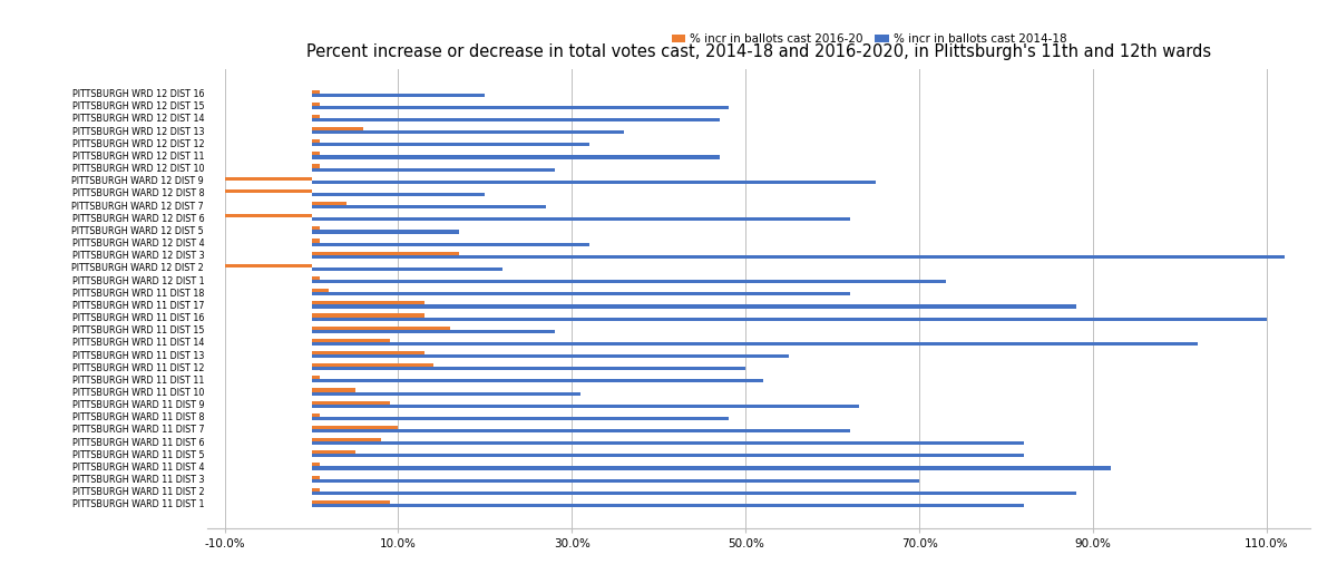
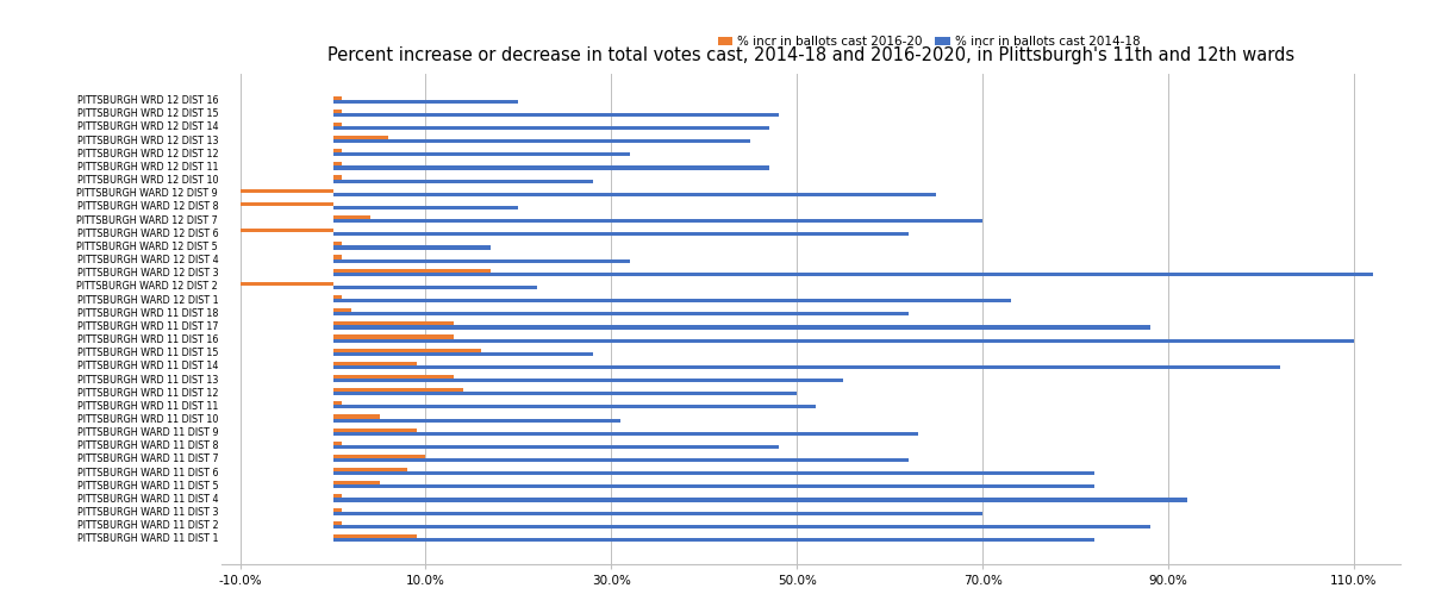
% incr in ballots cast 2014-18/PITTSBURGH WRD 12 DIST 13: 36% -> 45%
% incr in ballots cast 2014-18/PITTSBURGH WARD 12 DIST 7: 27% -> 70%
